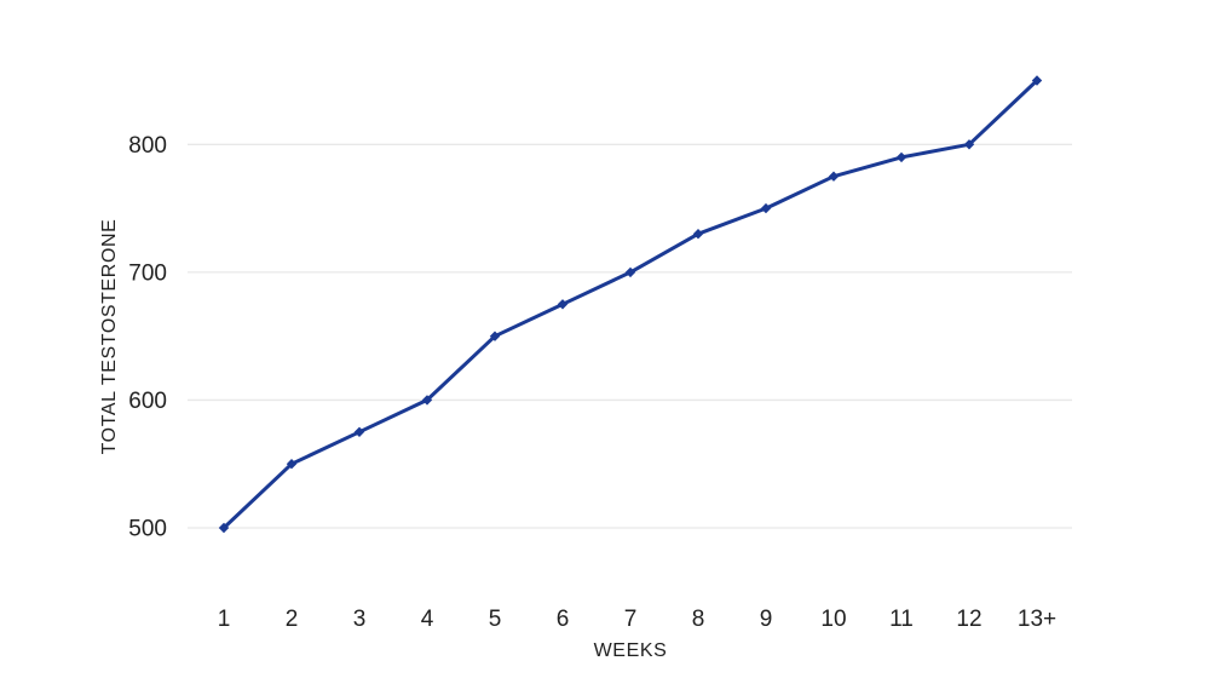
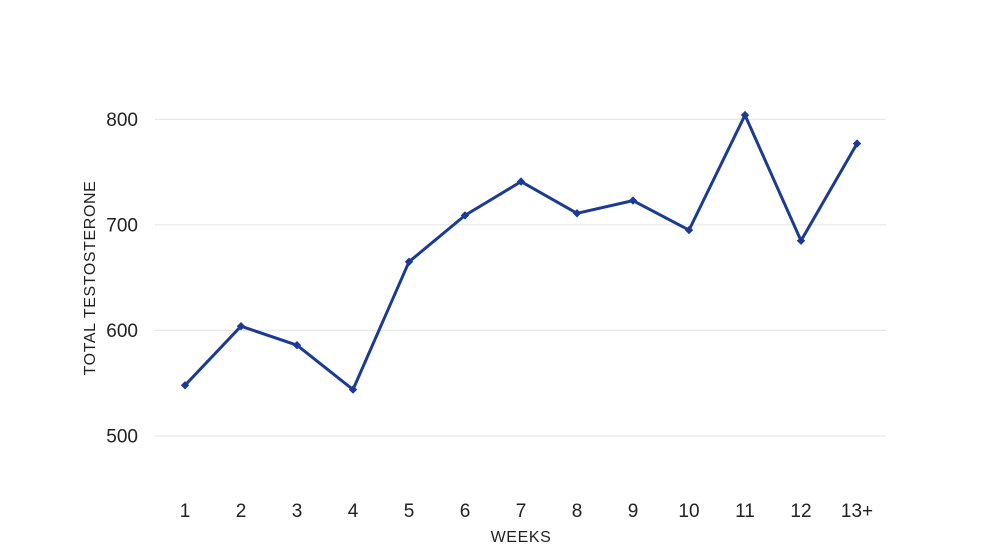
1: 500 -> 548
2: 550 -> 604
3: 575 -> 586
4: 600 -> 544
5: 650 -> 665
6: 675 -> 709
7: 700 -> 741
8: 730 -> 711
9: 750 -> 723
10: 775 -> 695
11: 790 -> 804
12: 800 -> 685
13+: 850 -> 777
